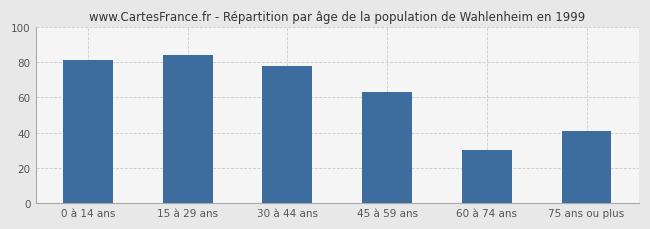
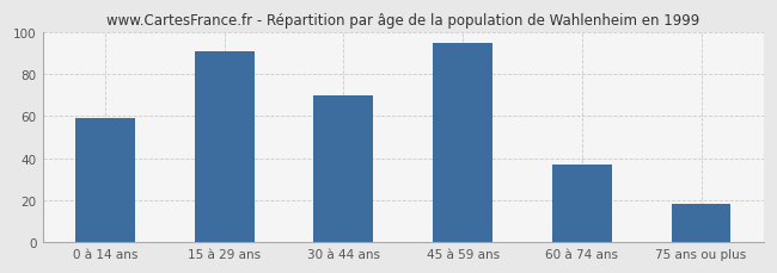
0 à 14 ans: 81 -> 59
15 à 29 ans: 84 -> 91
30 à 44 ans: 78 -> 70
45 à 59 ans: 63 -> 95
60 à 74 ans: 30 -> 37
75 ans ou plus: 41 -> 18
